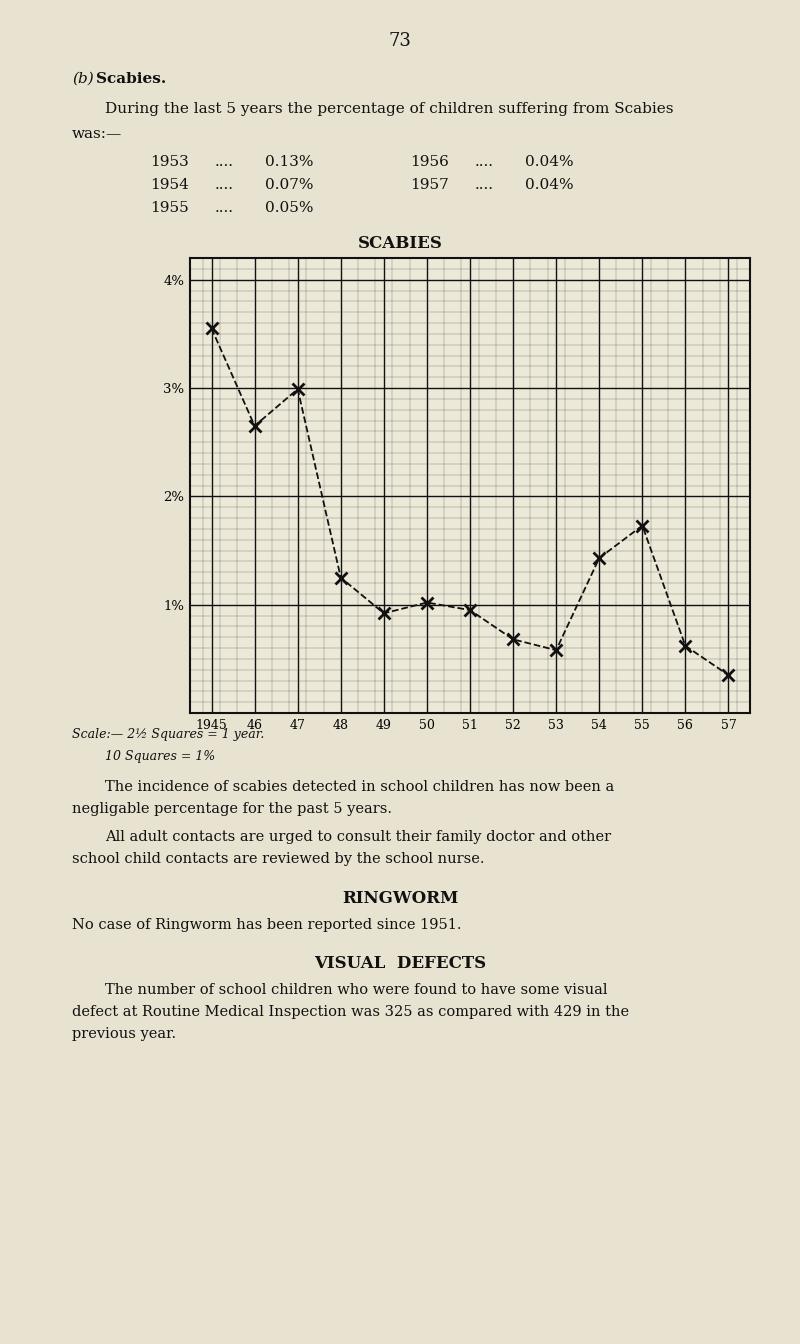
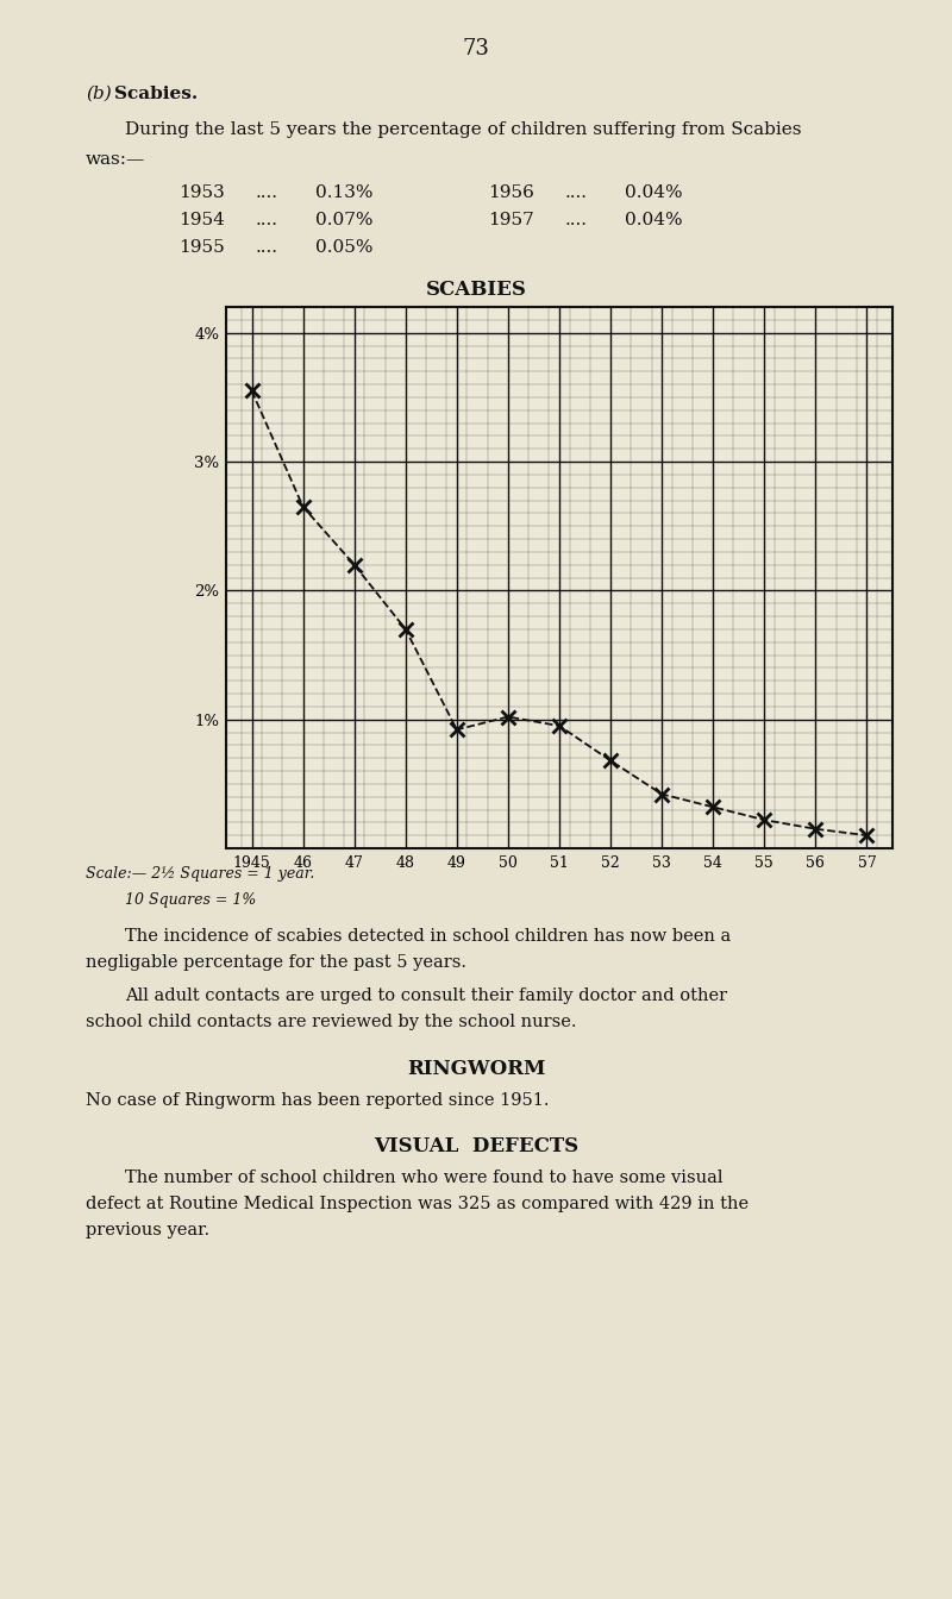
47: 2.99% -> 2.20%
48: 1.25% -> 1.70%
53: 0.58% -> 0.42%
54: 1.43% -> 0.32%
55: 1.73% -> 0.22%
56: 0.62% -> 0.15%
57: 0.35% -> 0.10%
